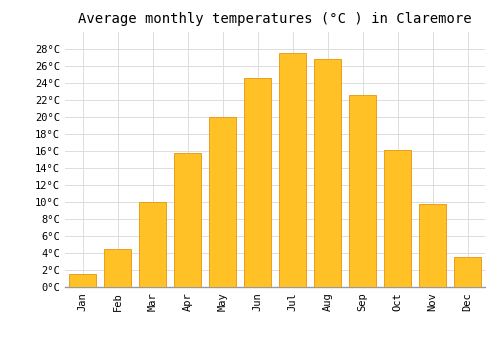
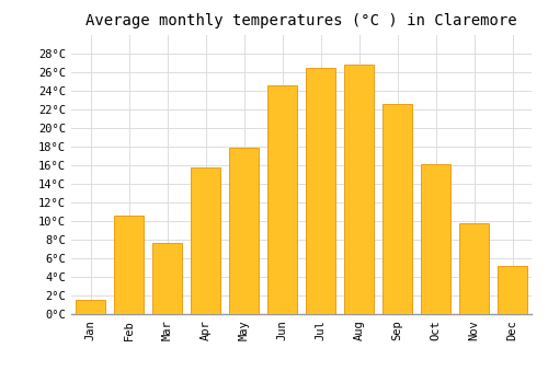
Feb: 4.5°C -> 10.6°C
Mar: 10.0°C -> 7.6°C
May: 20.0°C -> 17.8°C
Jul: 27.5°C -> 26.4°C
Dec: 3.5°C -> 5.2°C
